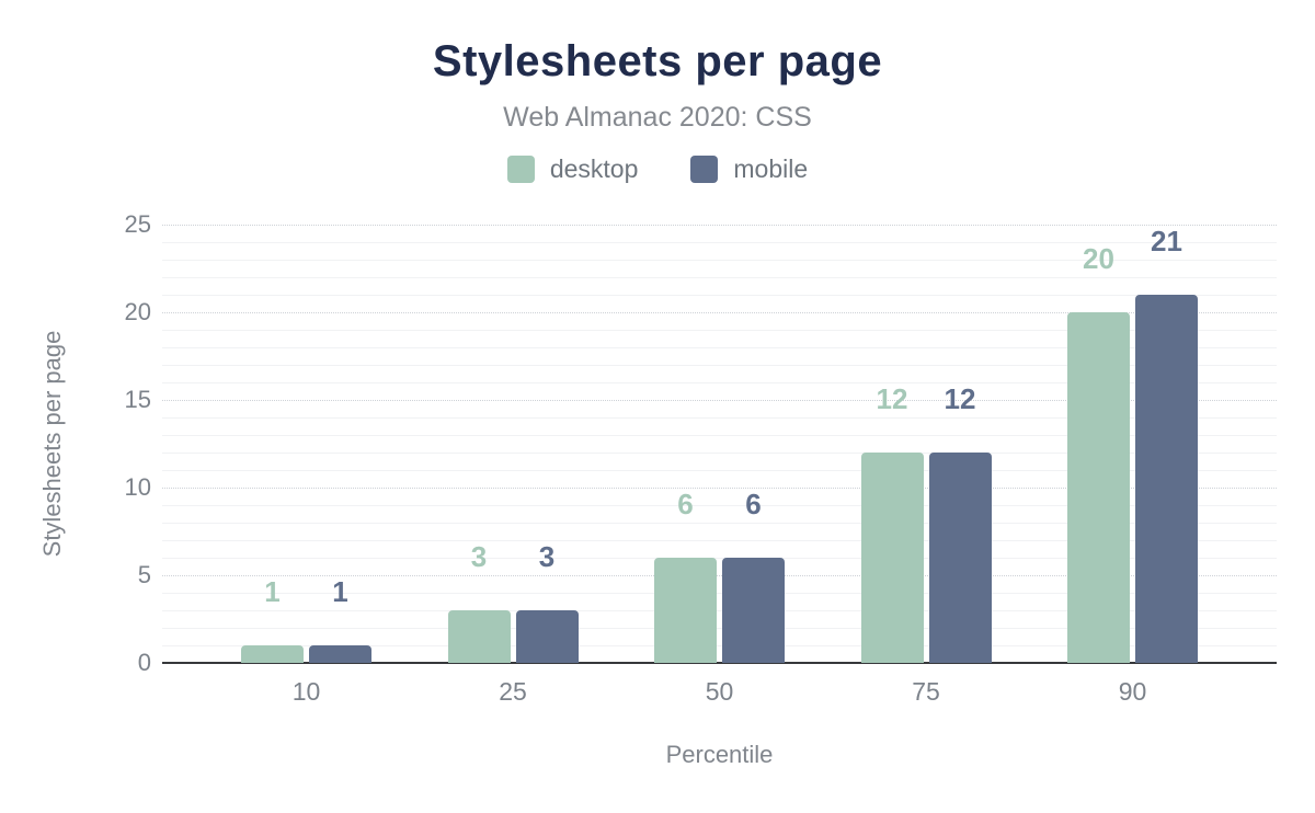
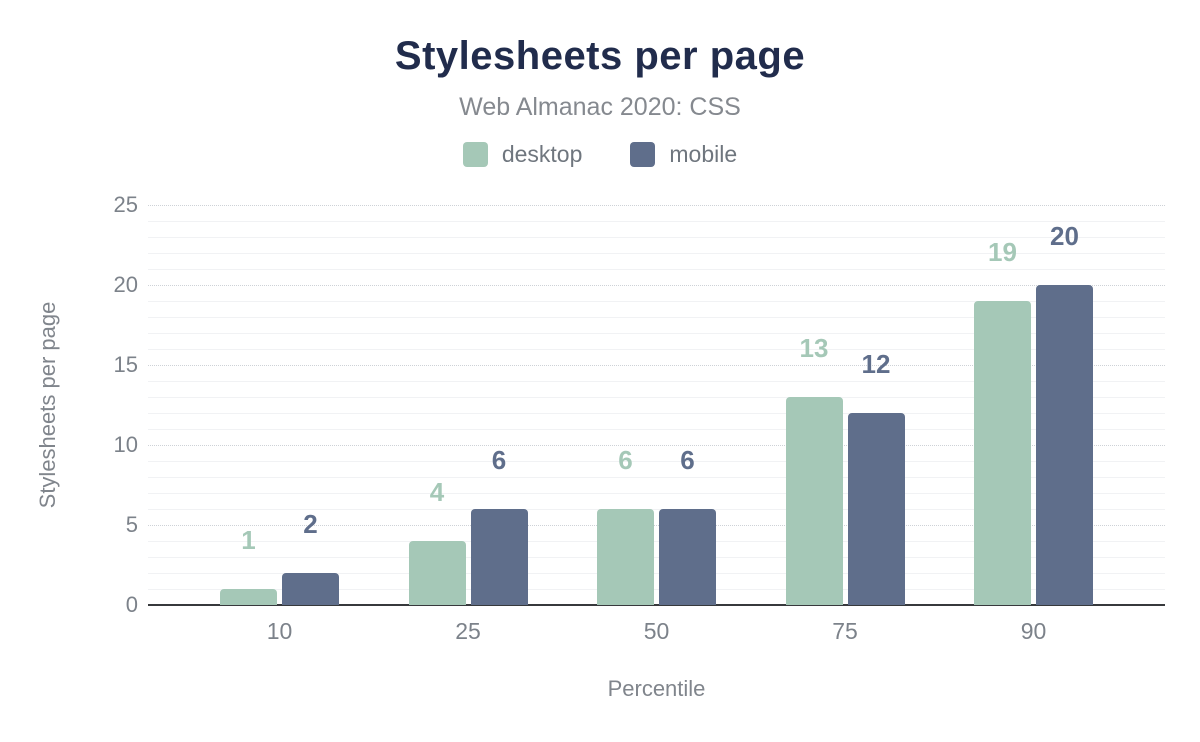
mobile/10: 1 -> 2
desktop/25: 3 -> 4
mobile/25: 3 -> 6
desktop/75: 12 -> 13
desktop/90: 20 -> 19
mobile/90: 21 -> 20
